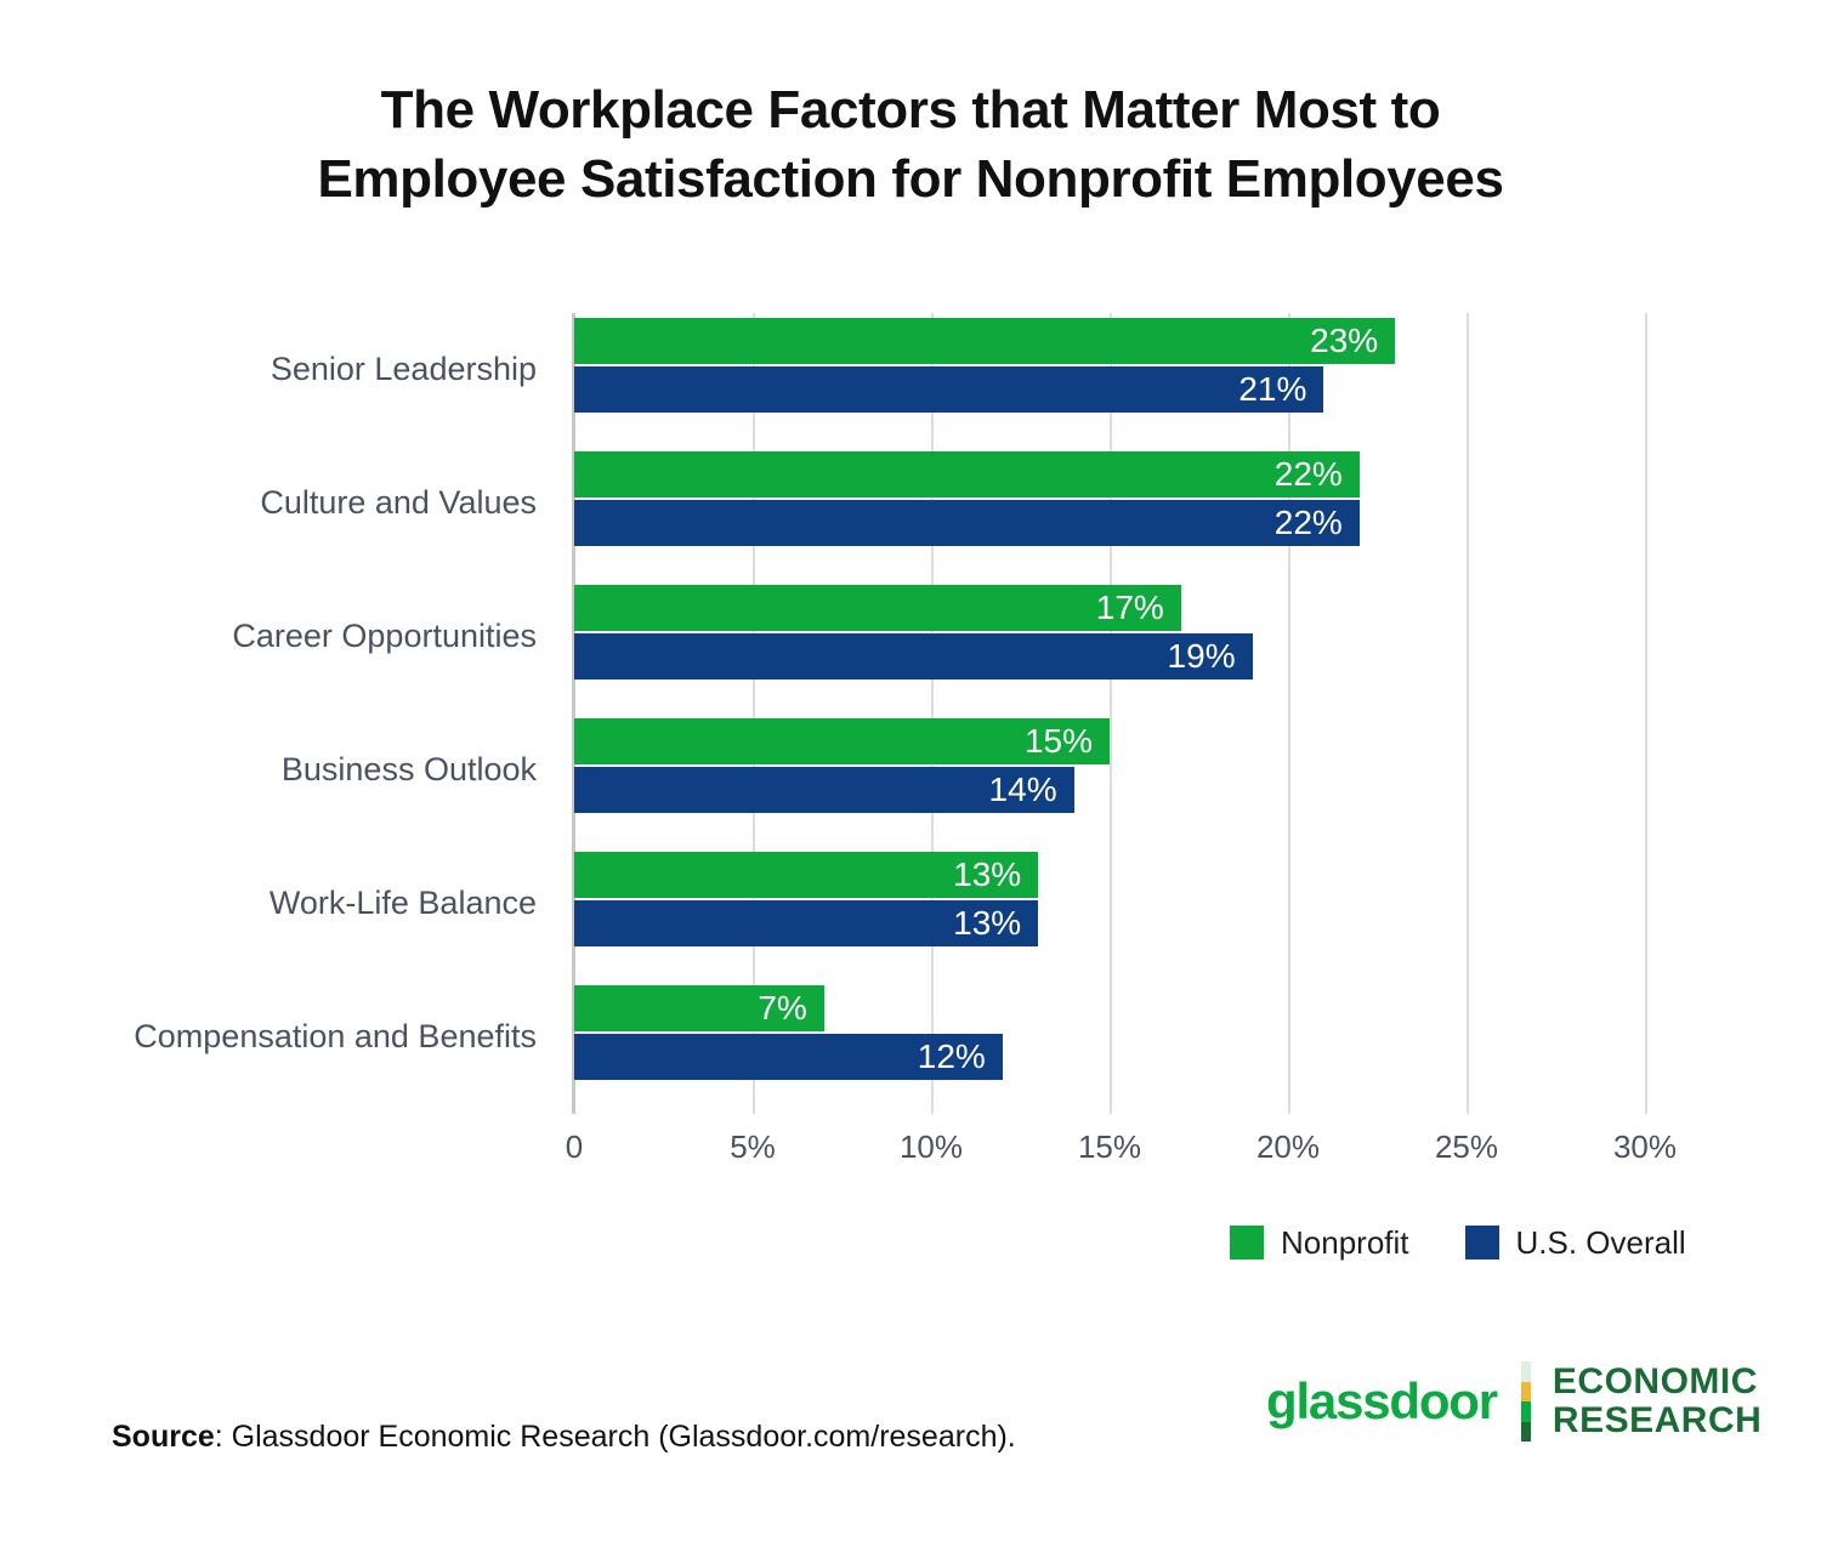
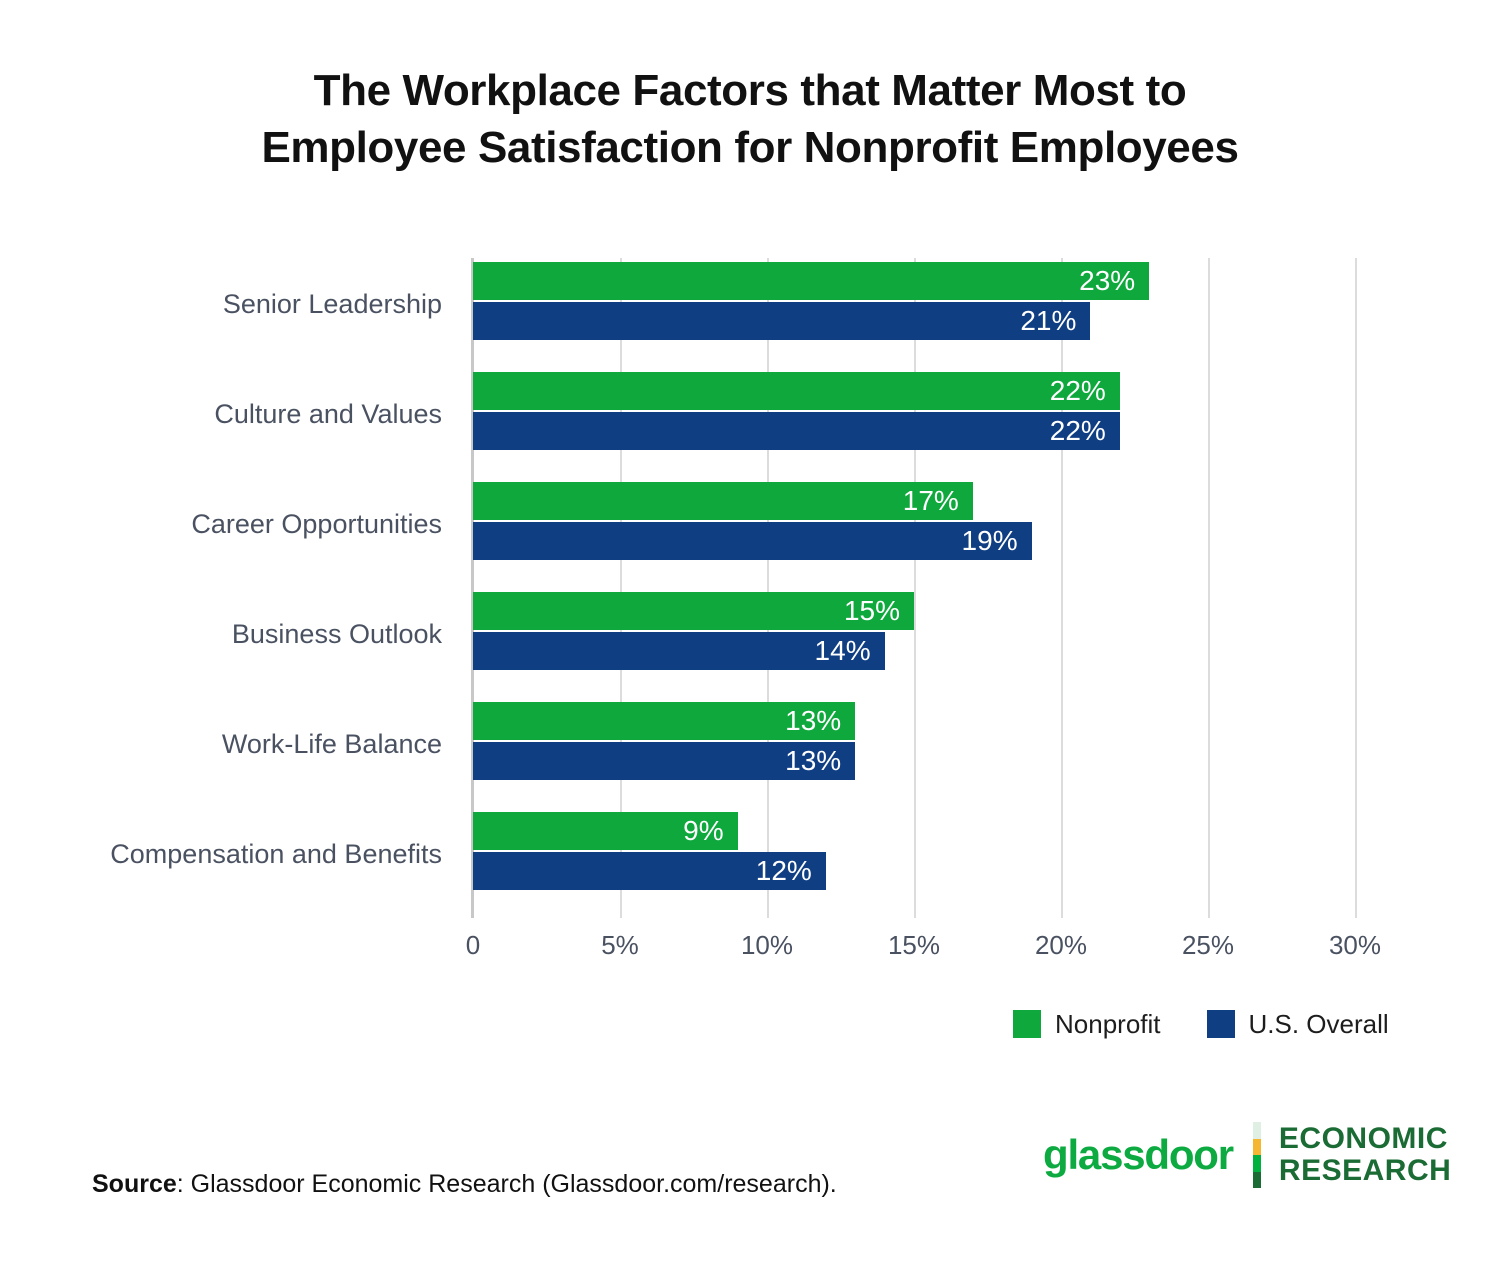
Nonprofit/Compensation and Benefits: 7% -> 9%
